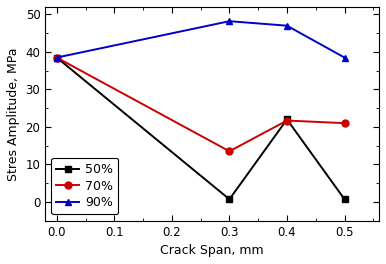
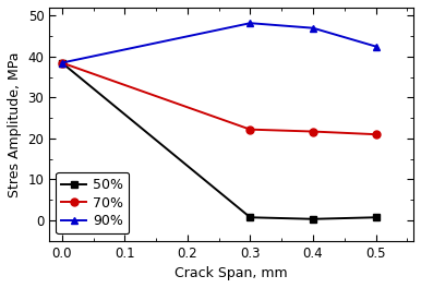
70%/0.3: 13.5 -> 22.2
50%/0.4: 22.0 -> 0.3
90%/0.5: 38.5 -> 42.5
